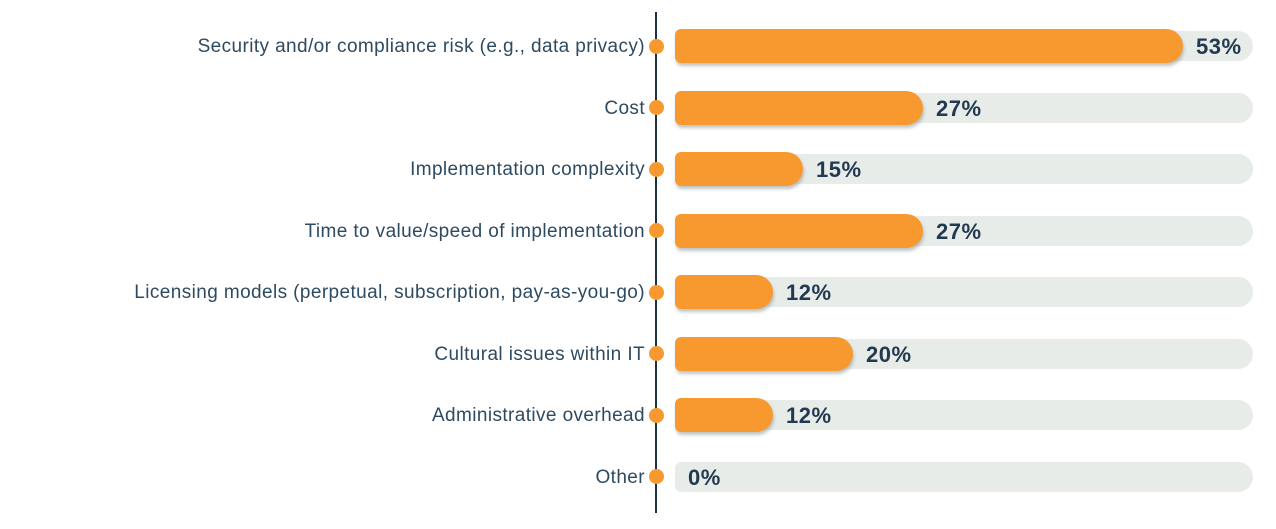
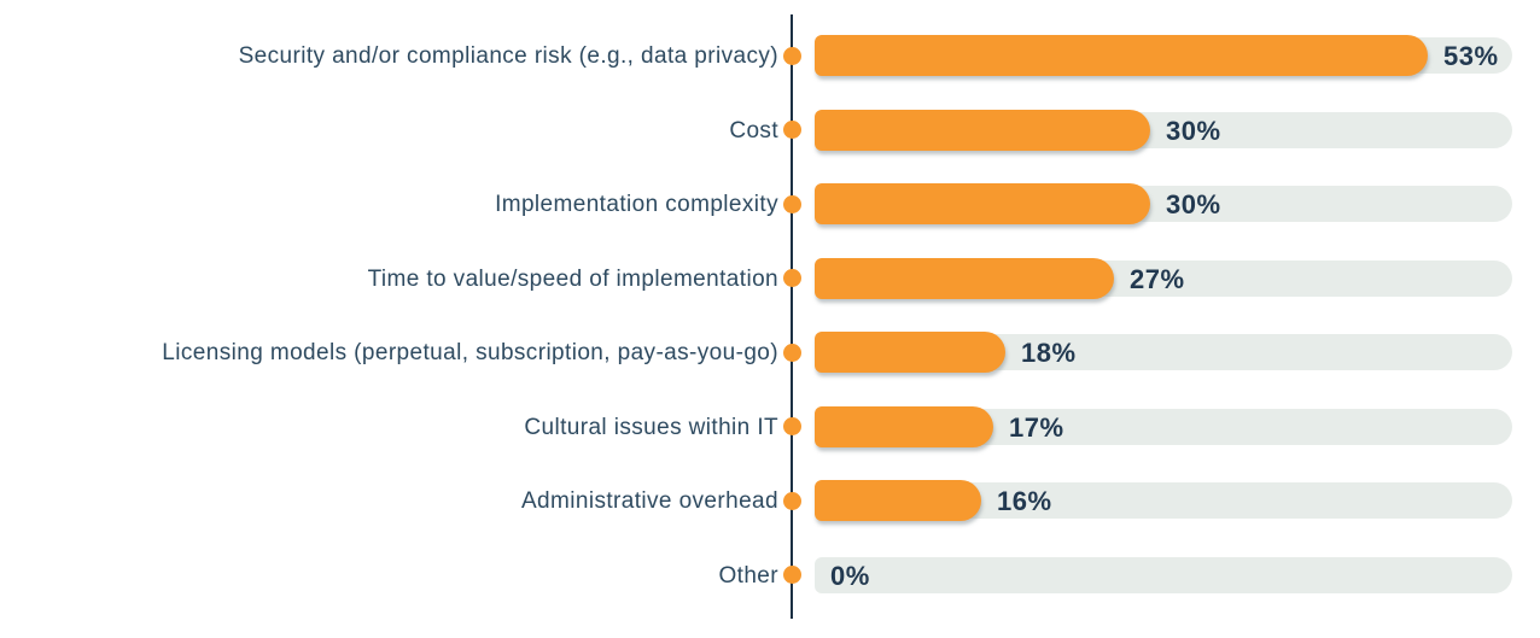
Cost: 27% -> 30%
Implementation complexity: 15% -> 30%
Licensing models (perpetual, subscription, pay-as-you-go): 12% -> 18%
Cultural issues within IT: 20% -> 17%
Administrative overhead: 12% -> 16%
